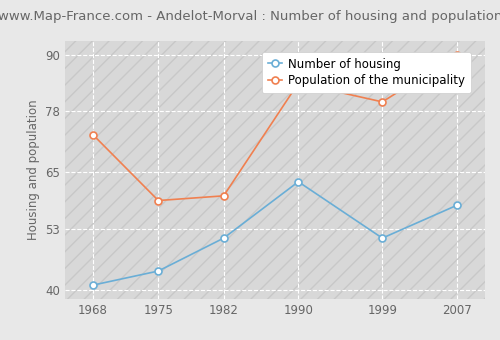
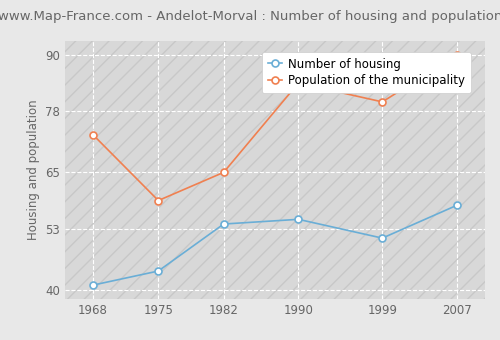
Number of housing/1982: 51 -> 54
Population of the municipality/1982: 60 -> 65
Number of housing/1990: 63 -> 55
